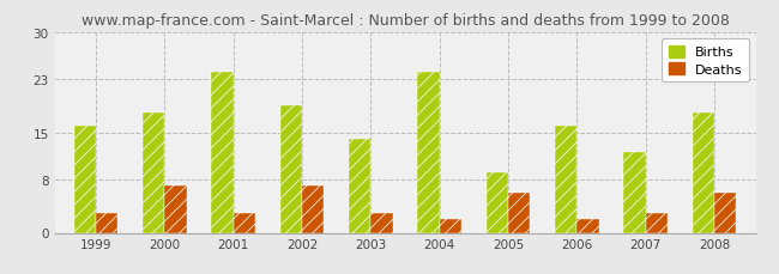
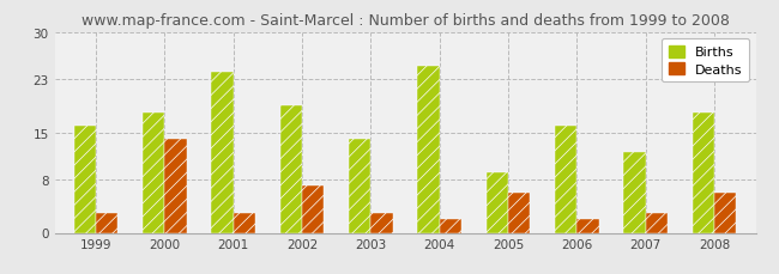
Deaths/2000: 7 -> 14
Births/2004: 24 -> 25
